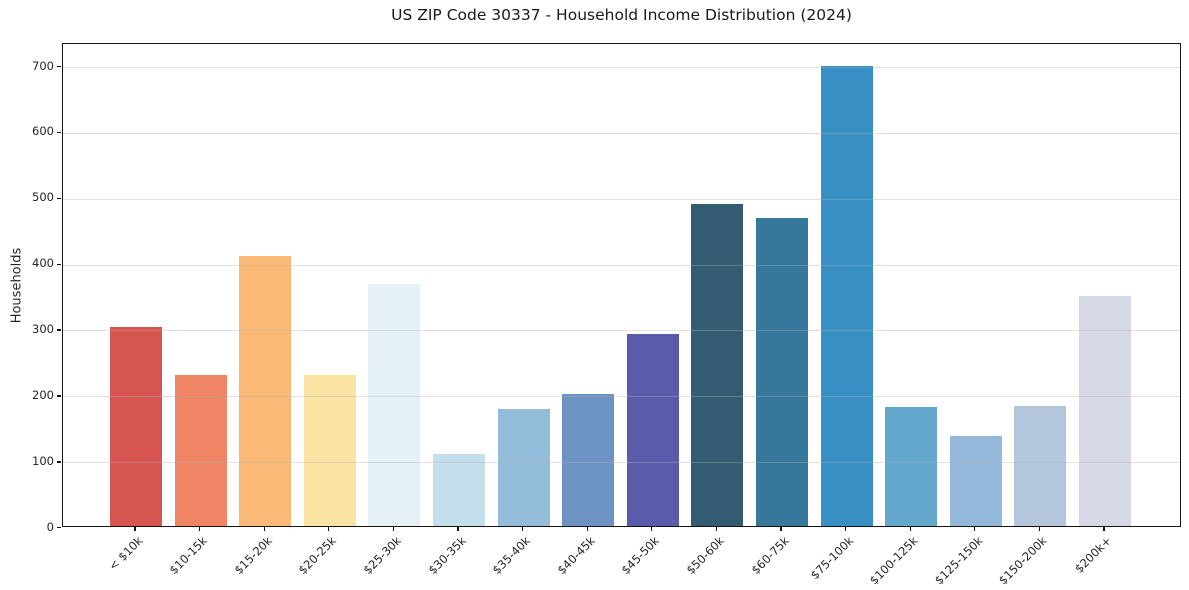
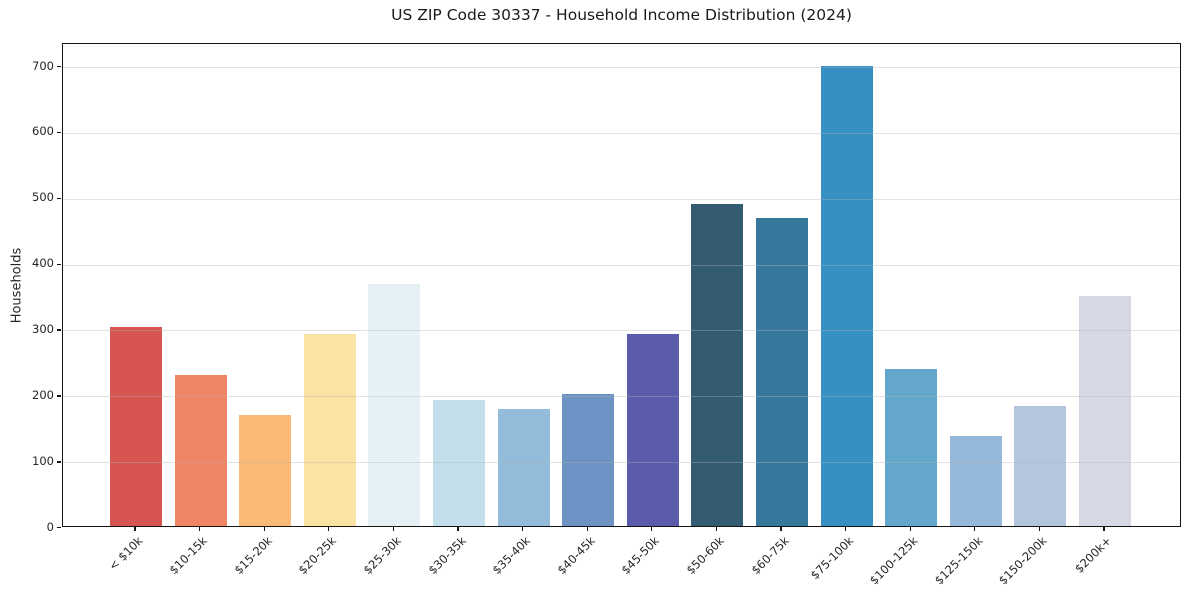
$15-20k: 410 -> 170
$20-25k: 230 -> 290
$30-35k: 110 -> 190
$100-125k: 180 -> 240
